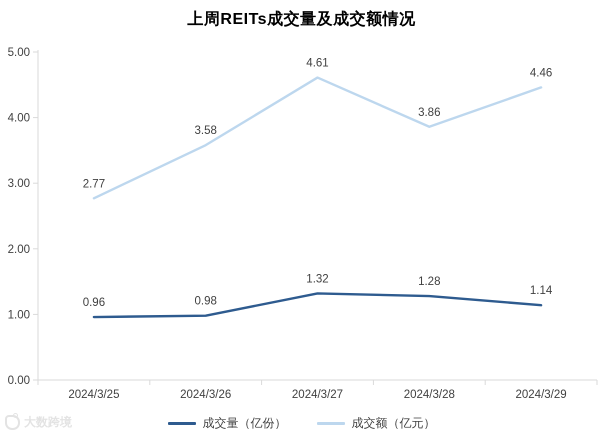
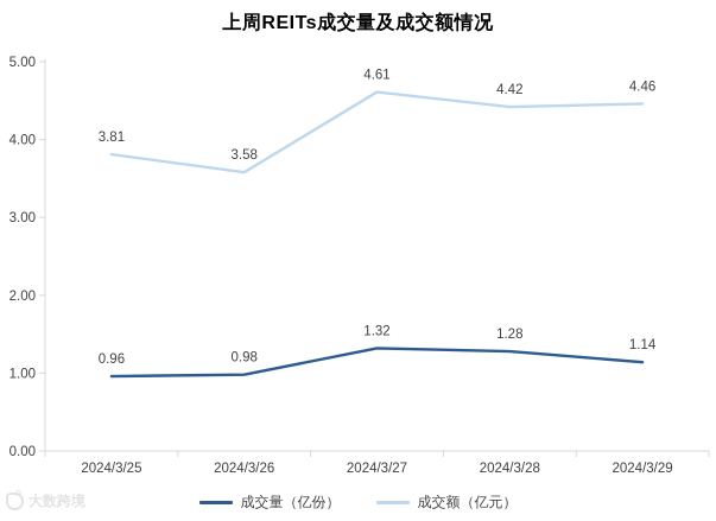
成交额（亿元）/2024/3/25: 2.77 -> 3.81
成交额（亿元）/2024/3/28: 3.86 -> 4.42
